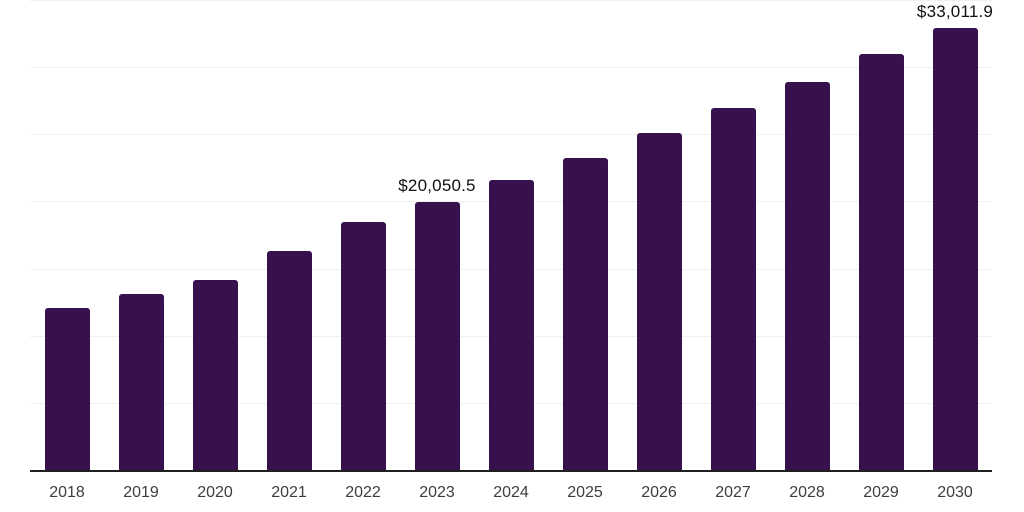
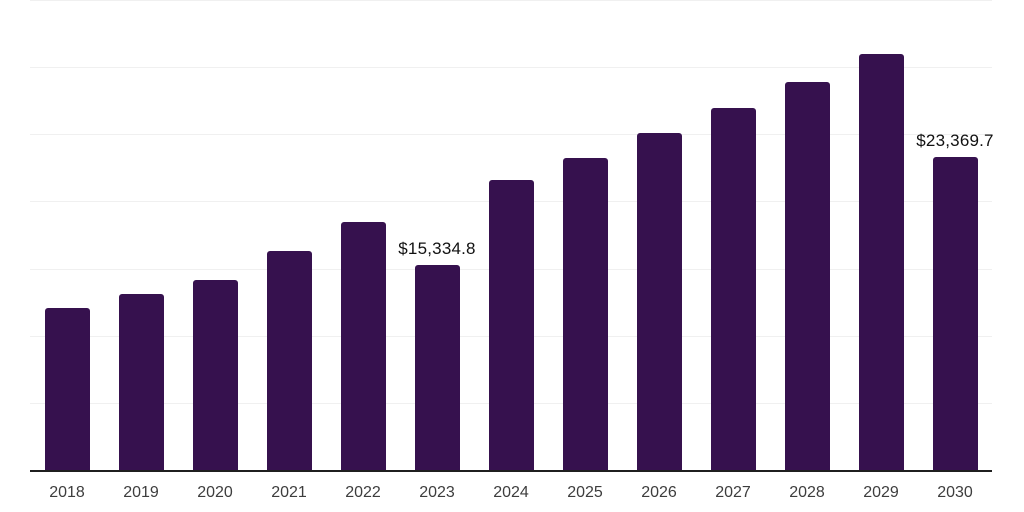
2023: $20,050.5 -> $15,334.8
2030: $33,011.9 -> $23,369.7
